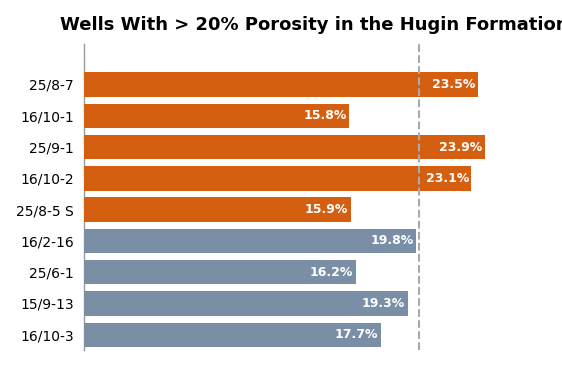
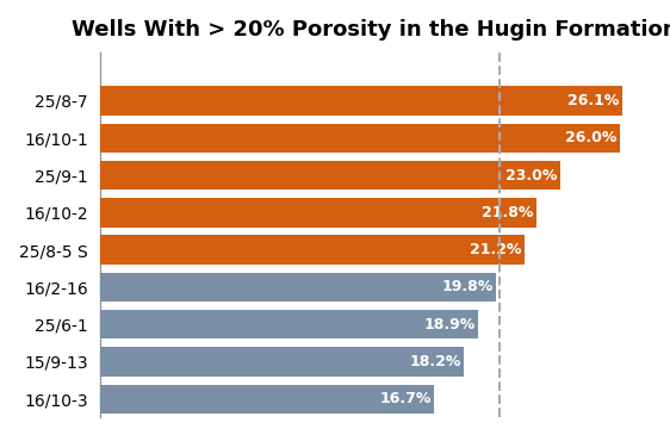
25/8-7: 23.5% -> 26.1%
16/10-1: 15.8% -> 26.0%
25/9-1: 23.9% -> 23.0%
16/10-2: 23.1% -> 21.8%
25/8-5 S: 15.9% -> 21.2%
25/6-1: 16.2% -> 18.9%
15/9-13: 19.3% -> 18.2%
16/10-3: 17.7% -> 16.7%
